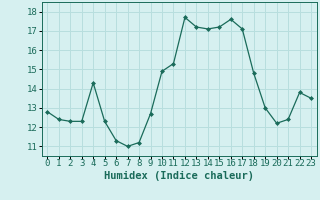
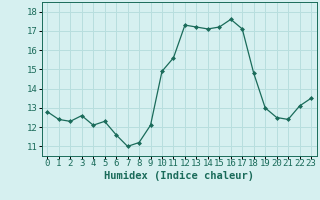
3: 12.3 -> 12.6
4: 14.3 -> 12.1
6: 11.3 -> 11.6
9: 12.7 -> 12.1
11: 15.3 -> 15.6
12: 17.7 -> 17.3
20: 12.2 -> 12.5
22: 13.8 -> 13.1
